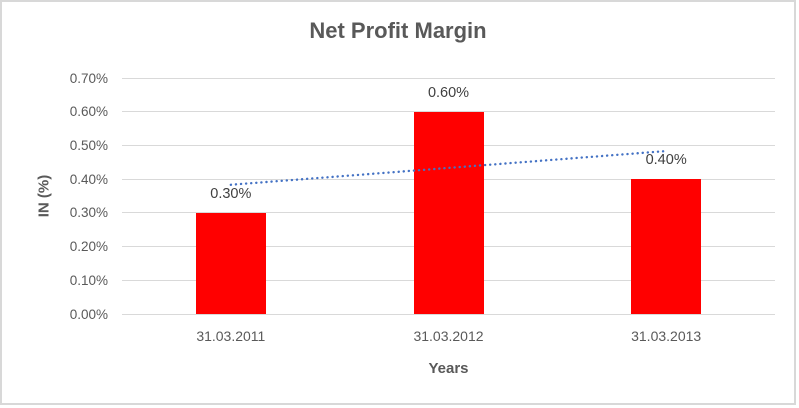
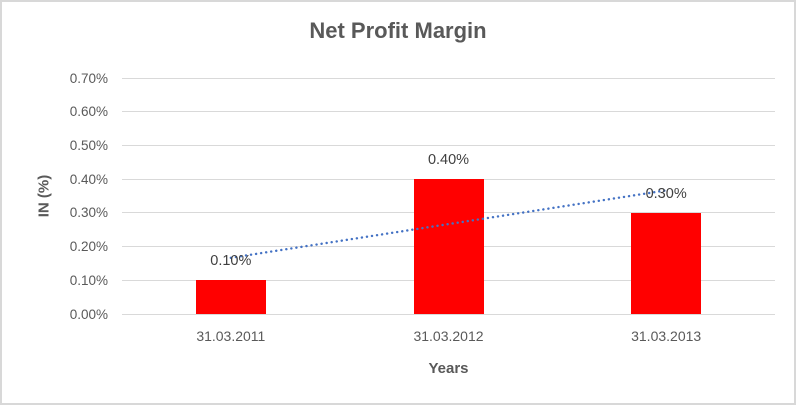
31.03.2011: 0.30% -> 0.10%
31.03.2012: 0.60% -> 0.40%
31.03.2013: 0.40% -> 0.30%
